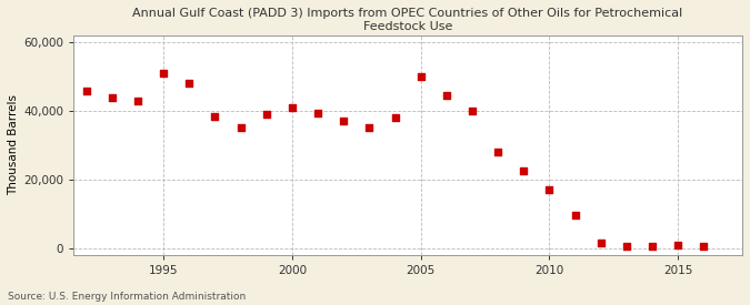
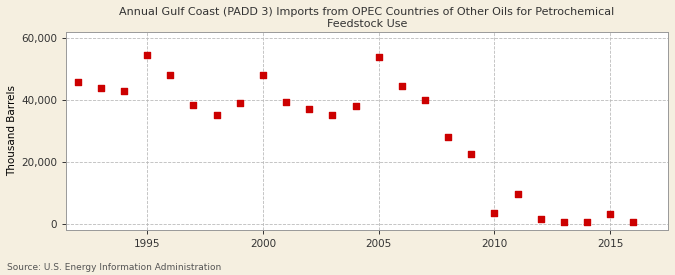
1995: 51,000 -> 54,500
2000: 41,000 -> 48,000
2005: 50,000 -> 54,000
2010: 17,000 -> 3,500
2015: 1,000 -> 3,000
